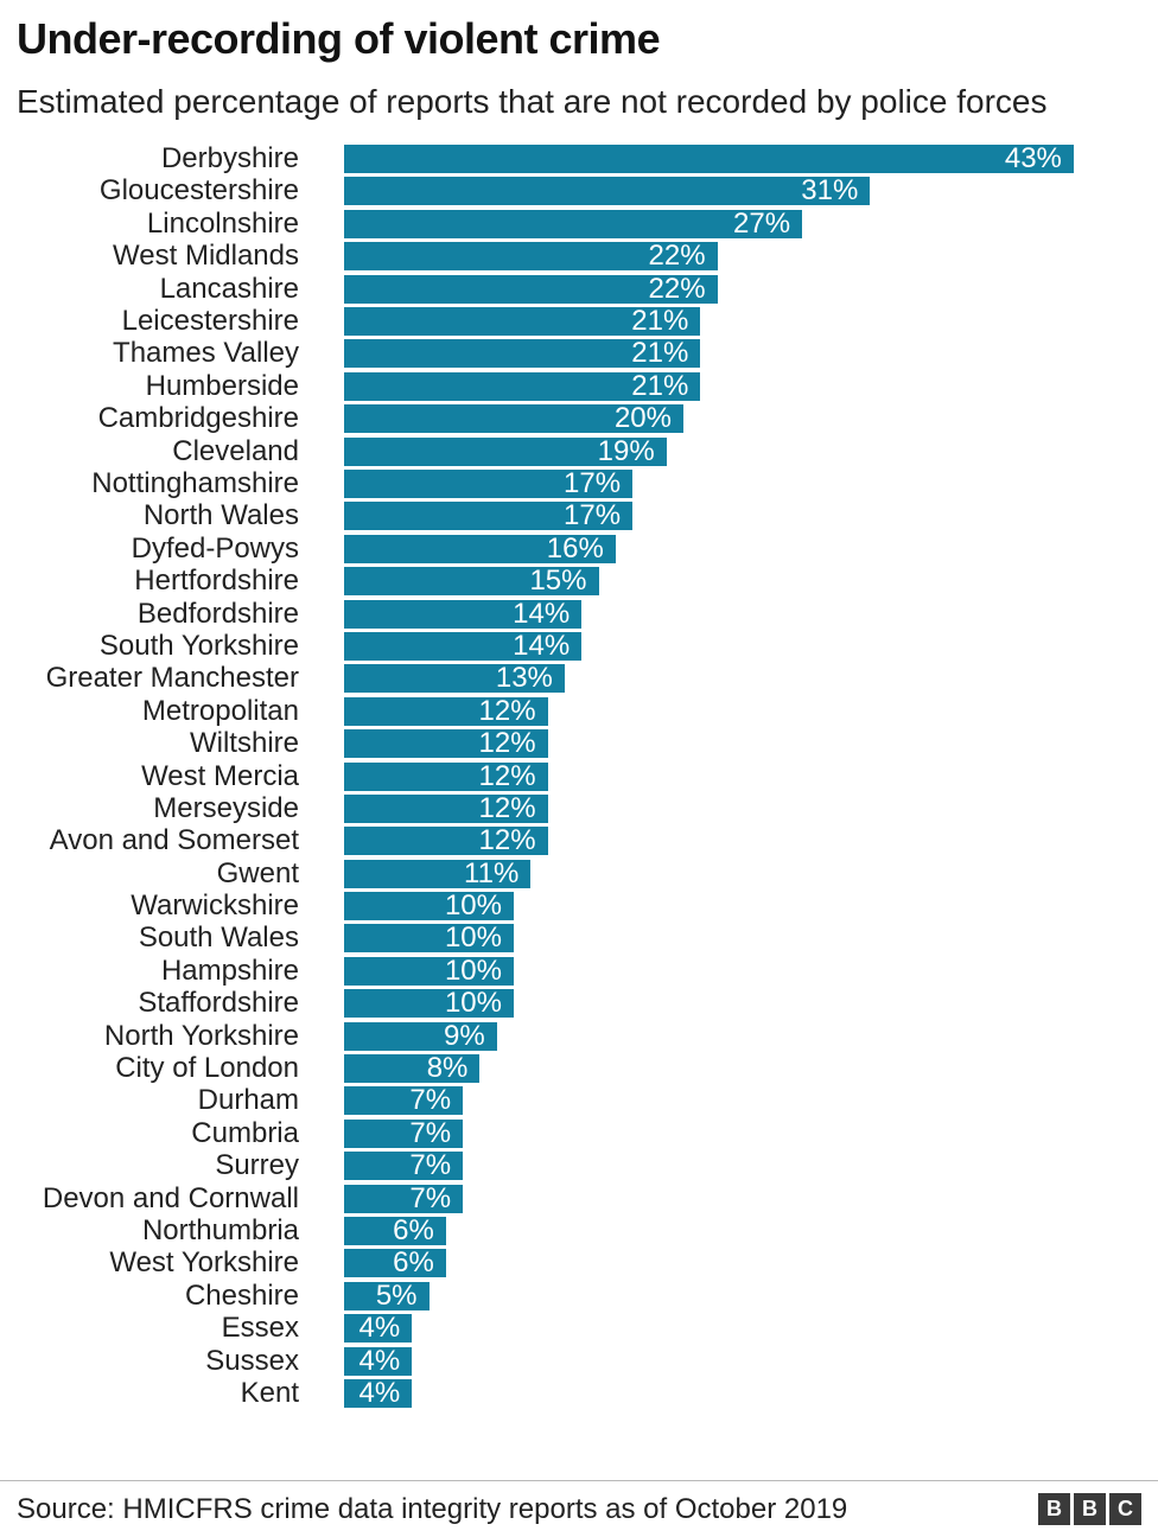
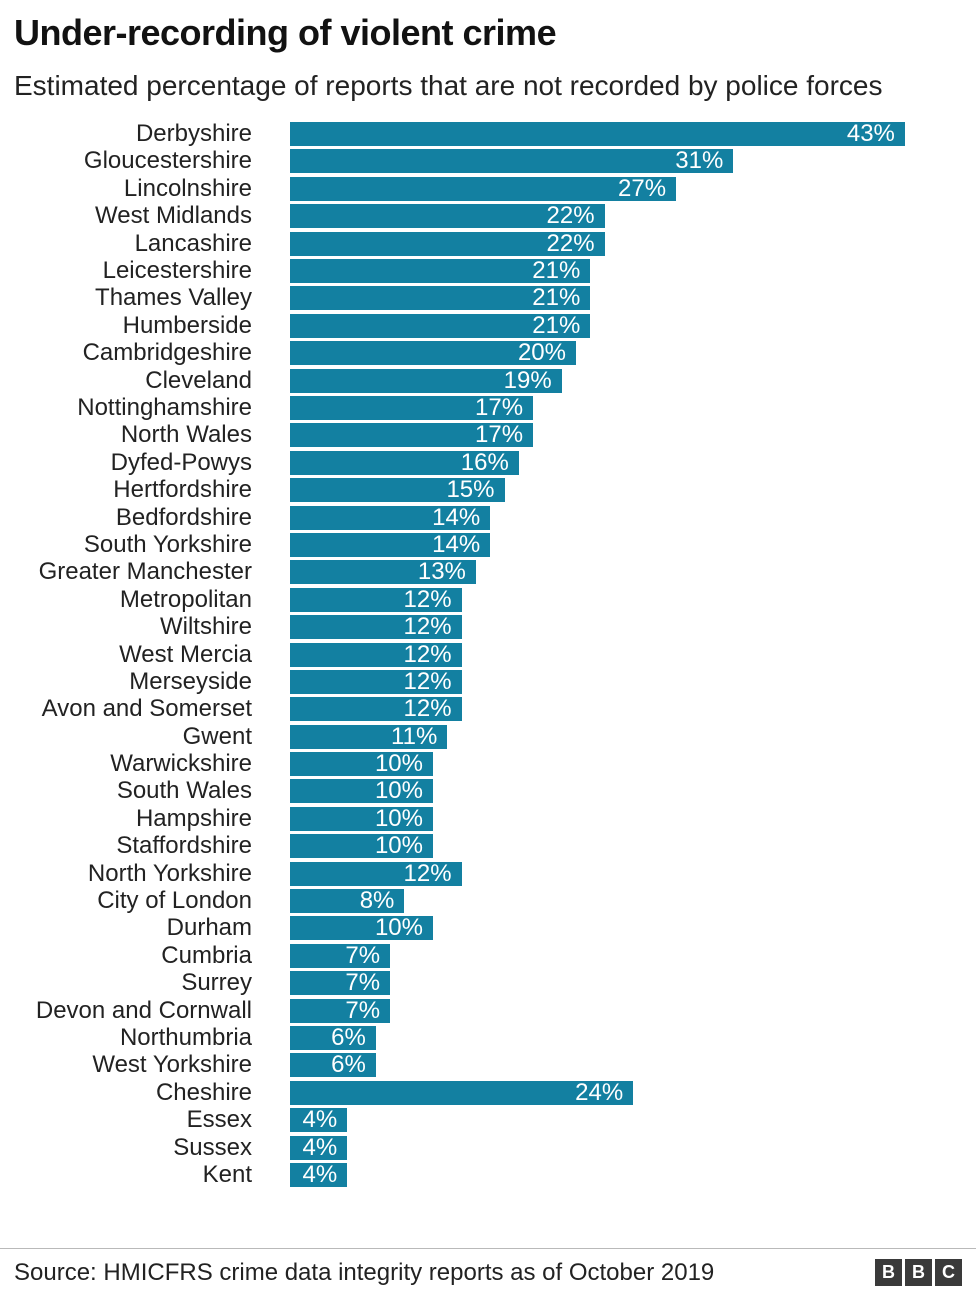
North Yorkshire: 9% -> 12%
Durham: 7% -> 10%
Cheshire: 5% -> 24%
